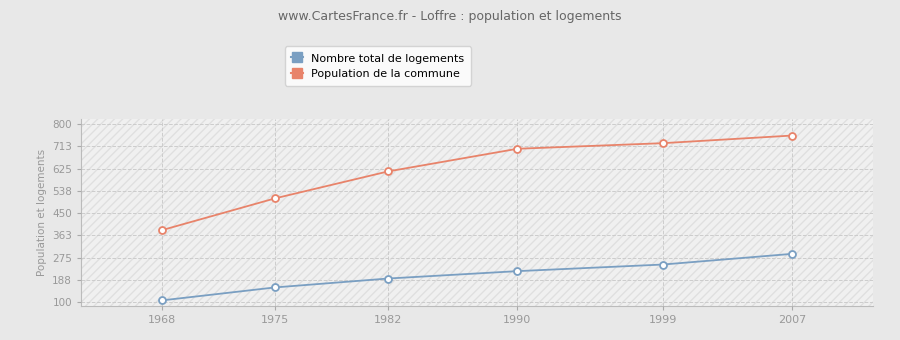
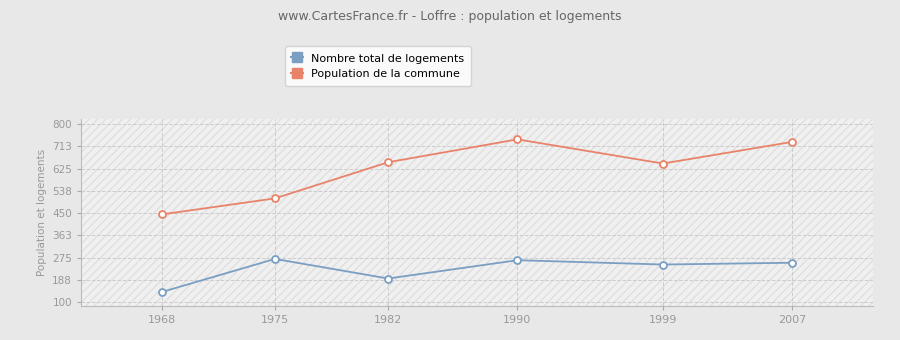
Population de la commune/1968: 383 -> 445
Nombre total de logements/1968: 107 -> 140
Nombre total de logements/1975: 158 -> 270
Population de la commune/1982: 614 -> 650
Population de la commune/1990: 703 -> 740
Nombre total de logements/1990: 222 -> 265
Population de la commune/1999: 725 -> 645
Population de la commune/2007: 755 -> 730
Nombre total de logements/2007: 290 -> 255
